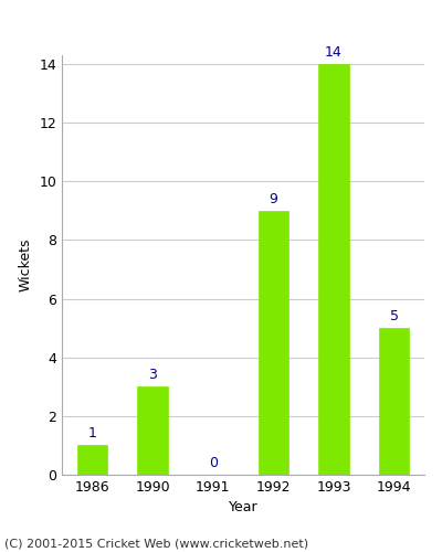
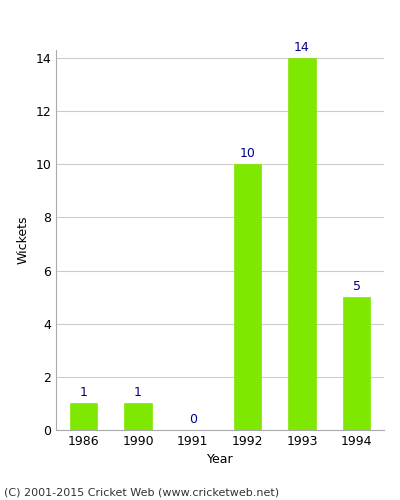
1990: 3 -> 1
1992: 9 -> 10
